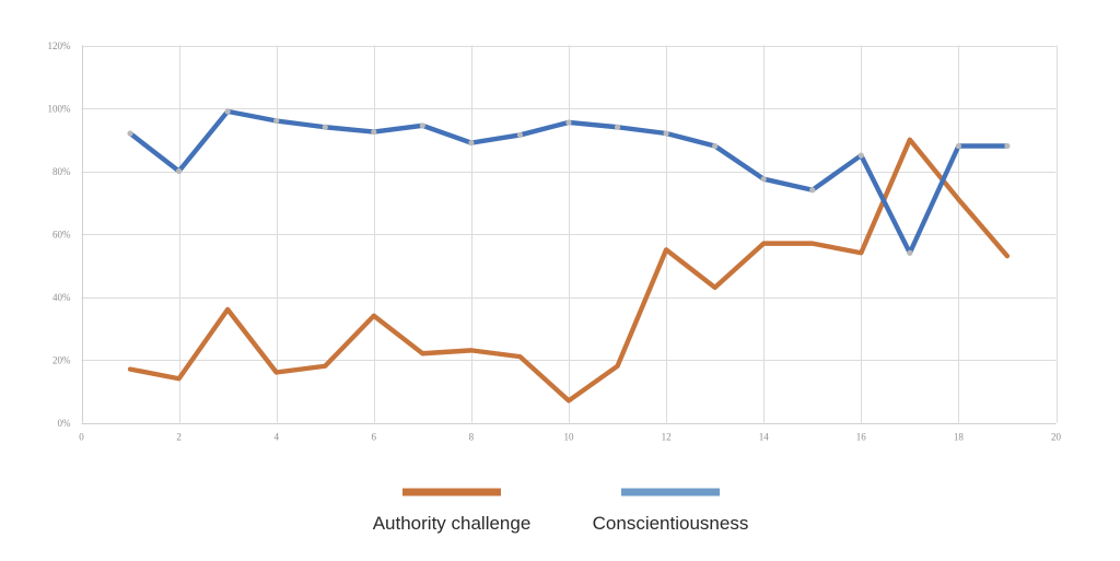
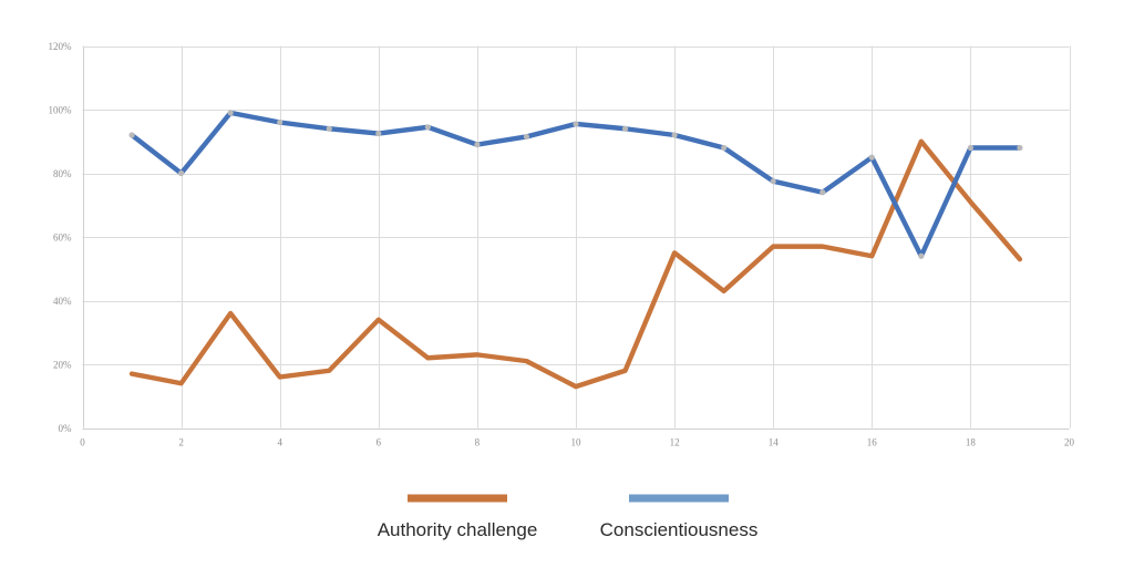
Authority challenge/10: 7% -> 13%
